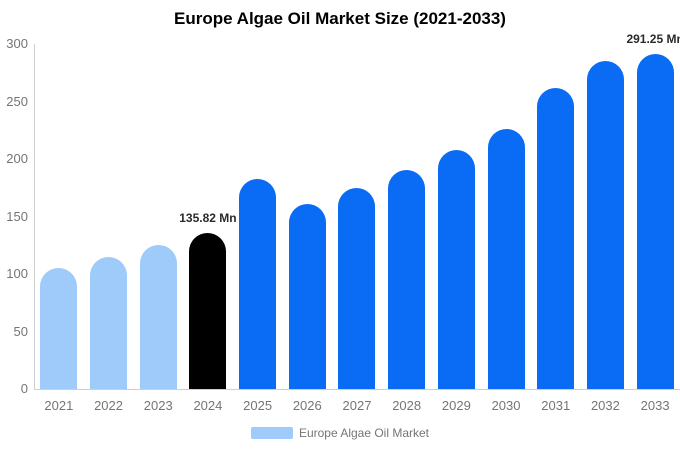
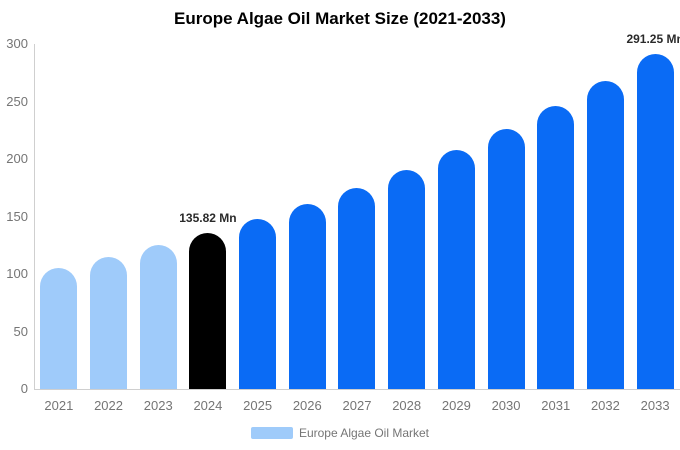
2025: 183 -> 148
2031: 262 -> 246
2032: 285 -> 268
